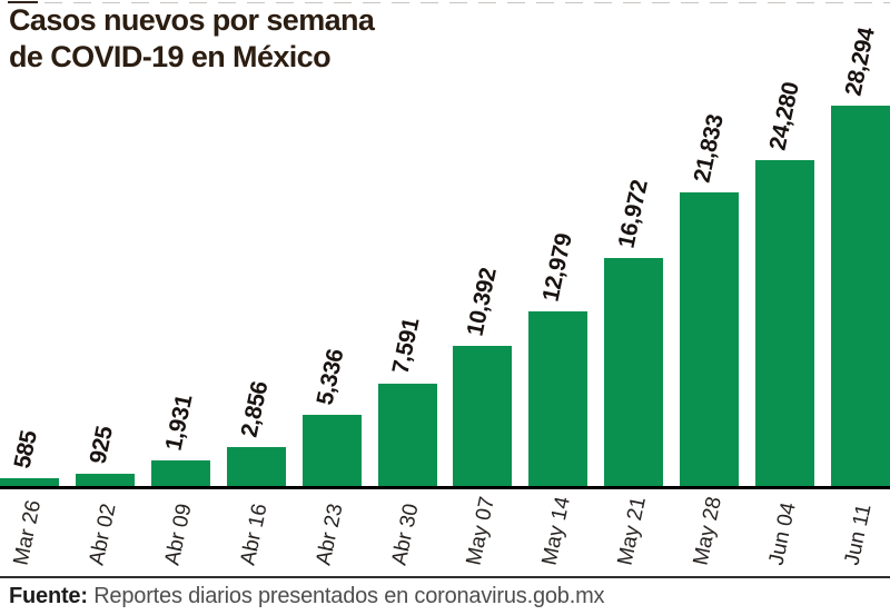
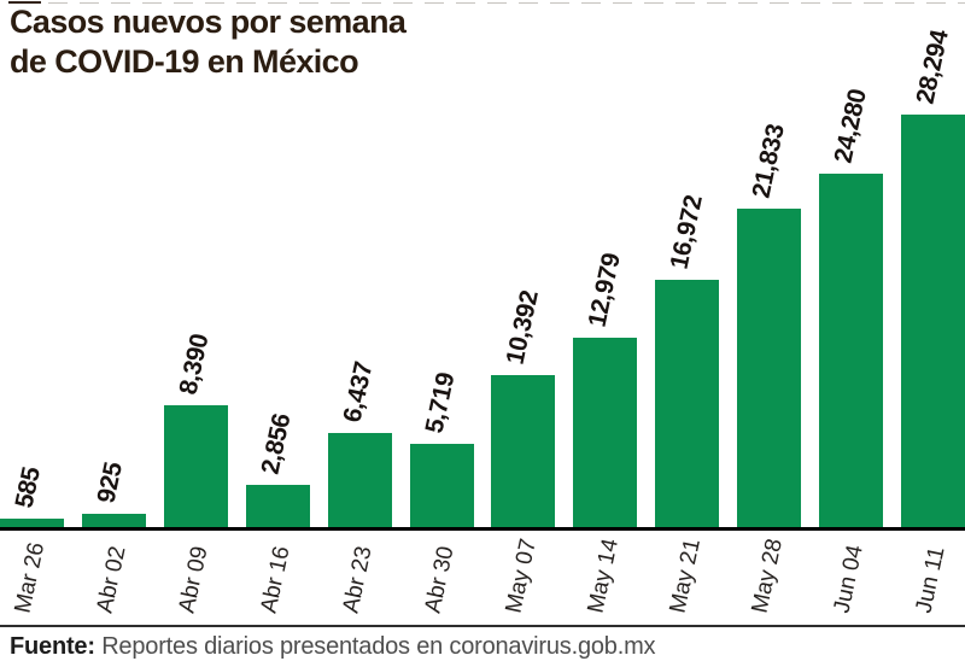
Abr 09: 1,931 -> 8,390
Abr 23: 5,336 -> 6,437
Abr 30: 7,591 -> 5,719
